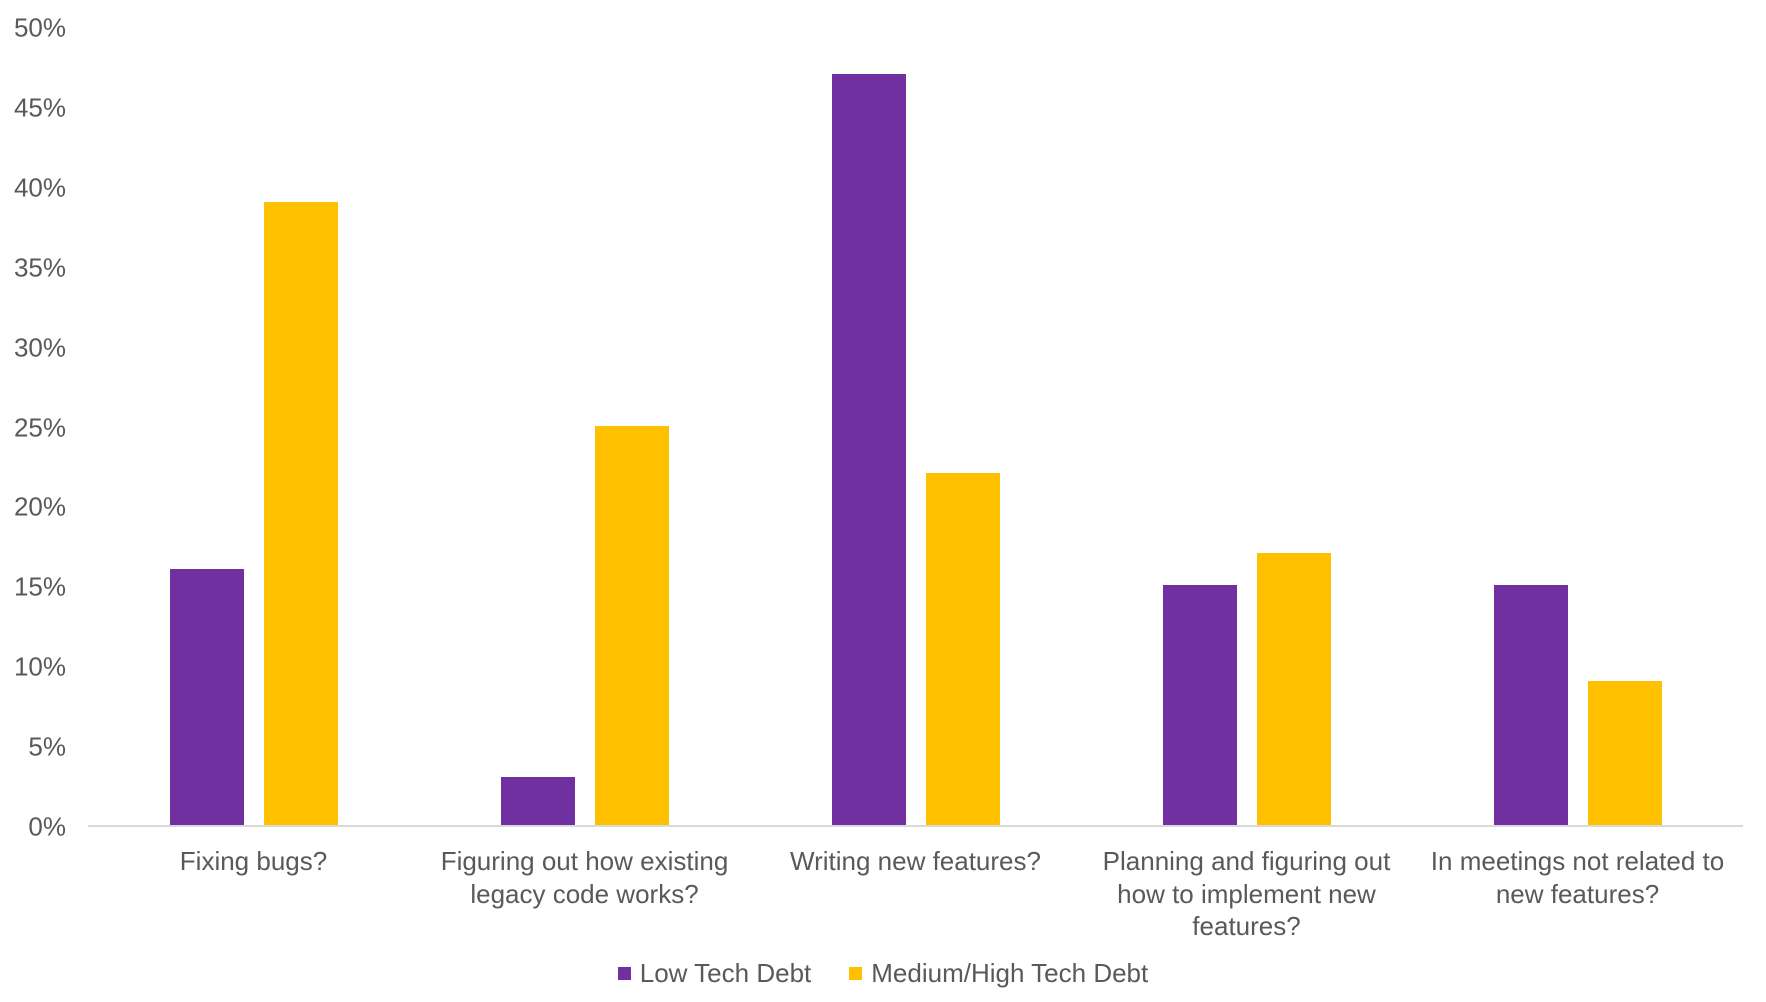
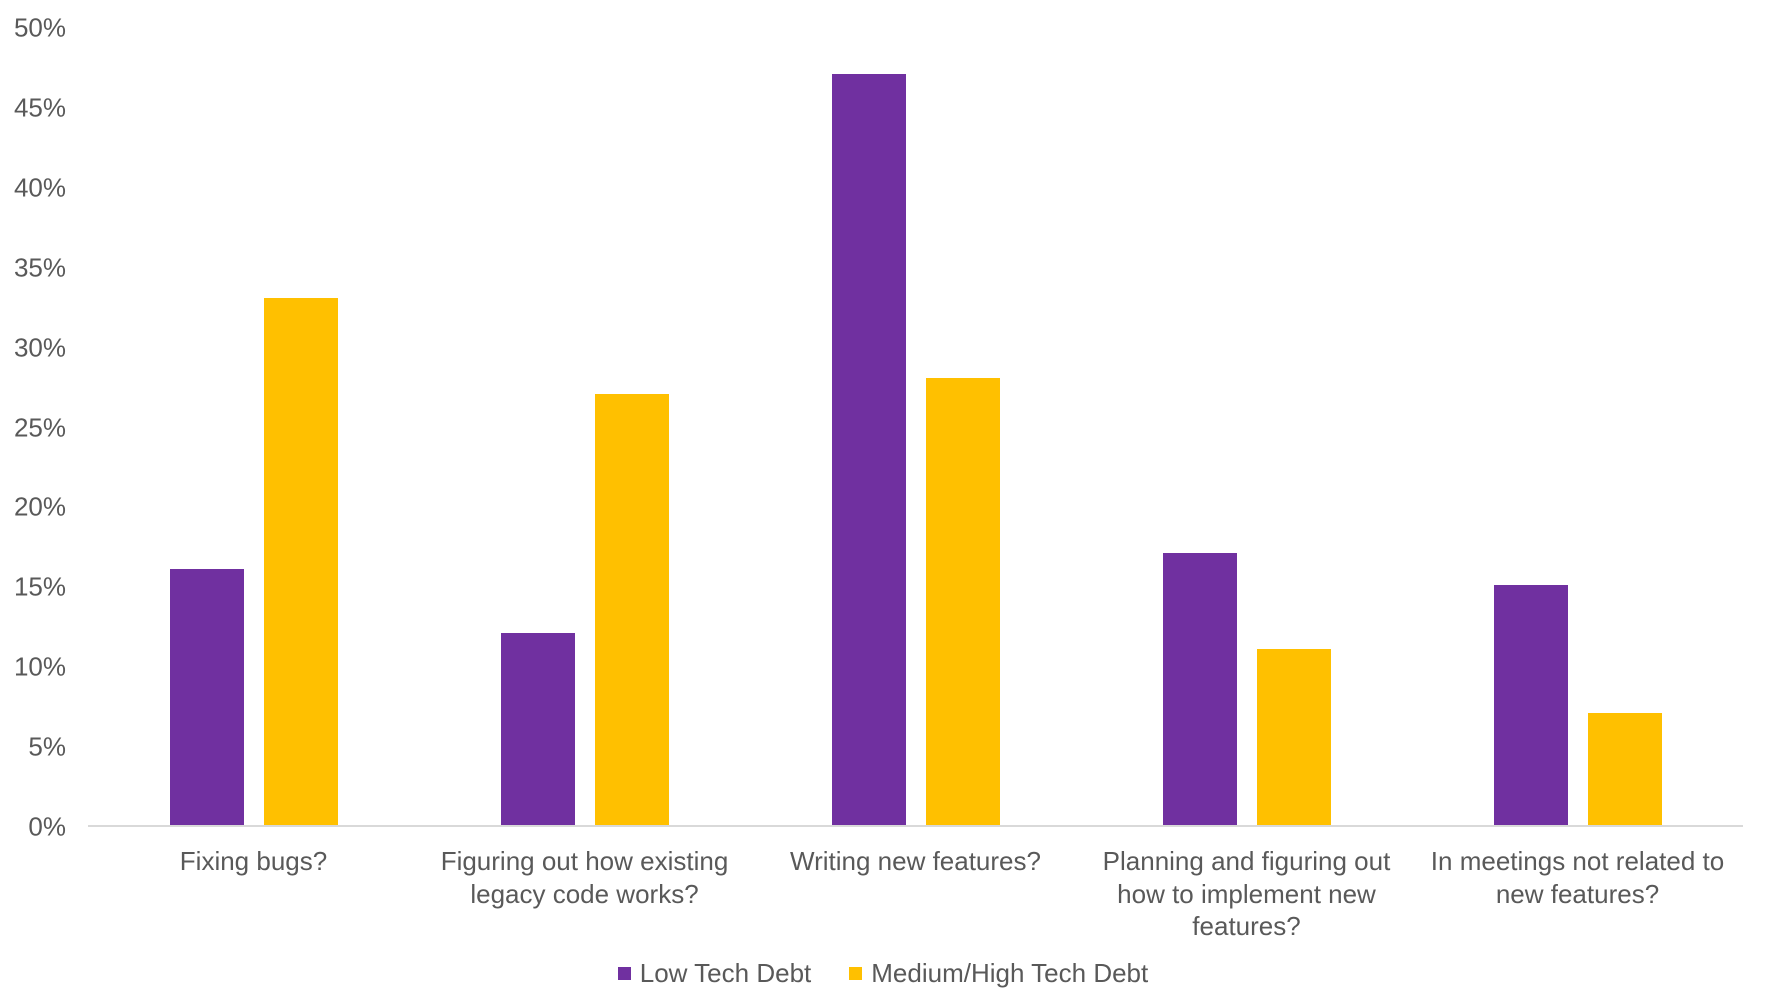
Medium/High Tech Debt/Fixing bugs?: 39% -> 33%
Low Tech Debt/Figuring out how existing legacy code works?: 3% -> 12%
Medium/High Tech Debt/Figuring out how existing legacy code works?: 25% -> 27%
Medium/High Tech Debt/Writing new features?: 22% -> 28%
Low Tech Debt/Planning and figuring out how to implement new features?: 15% -> 17%
Medium/High Tech Debt/Planning and figuring out how to implement new features?: 17% -> 11%
Medium/High Tech Debt/In meetings not related to new features?: 9% -> 7%
